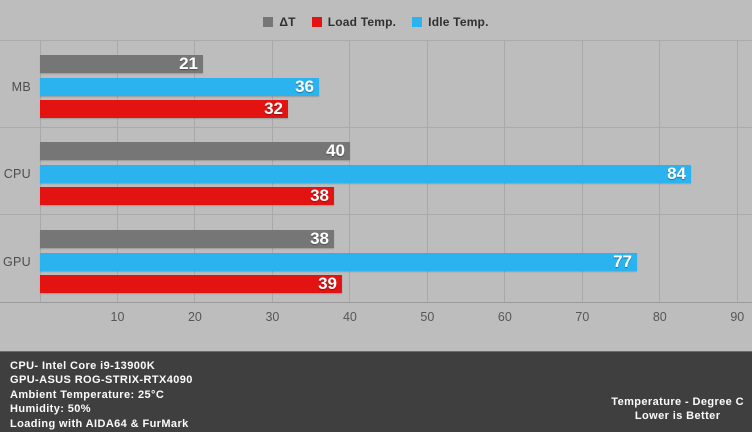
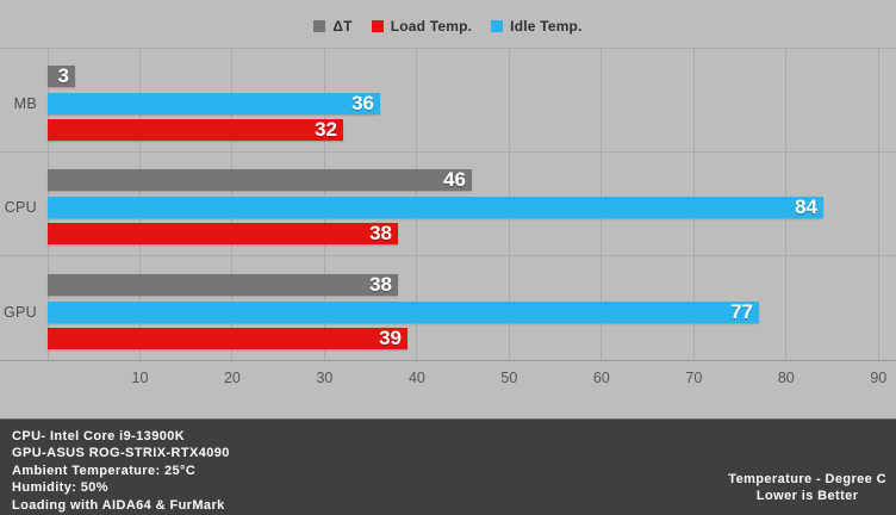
ΔT/MB: 21 -> 3
ΔT/CPU: 40 -> 46
